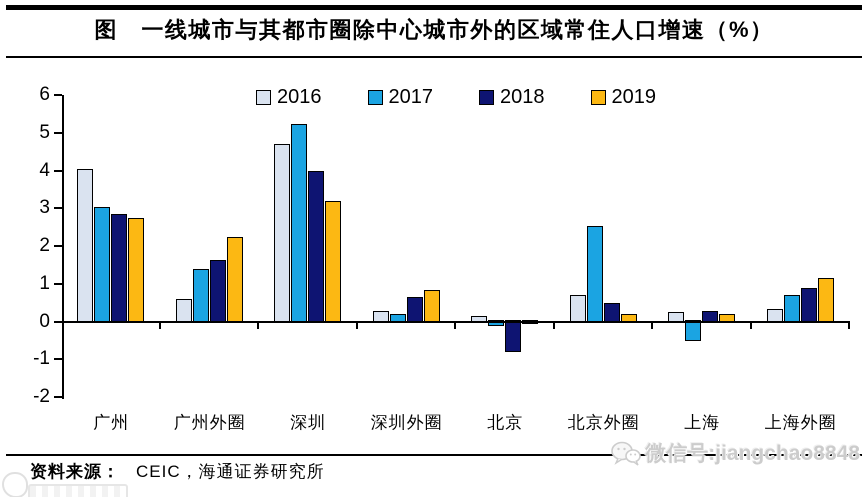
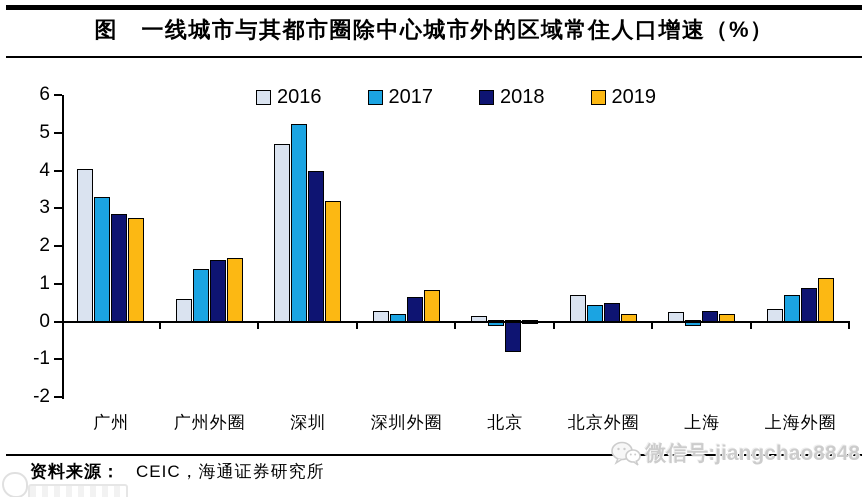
2017/广州: 3.0 -> 3.2
2019/广州外圈: 2.2 -> 1.6
2017/北京外圈: 2.5 -> 0.4
2017/上海: -0.5 -> -0.1
